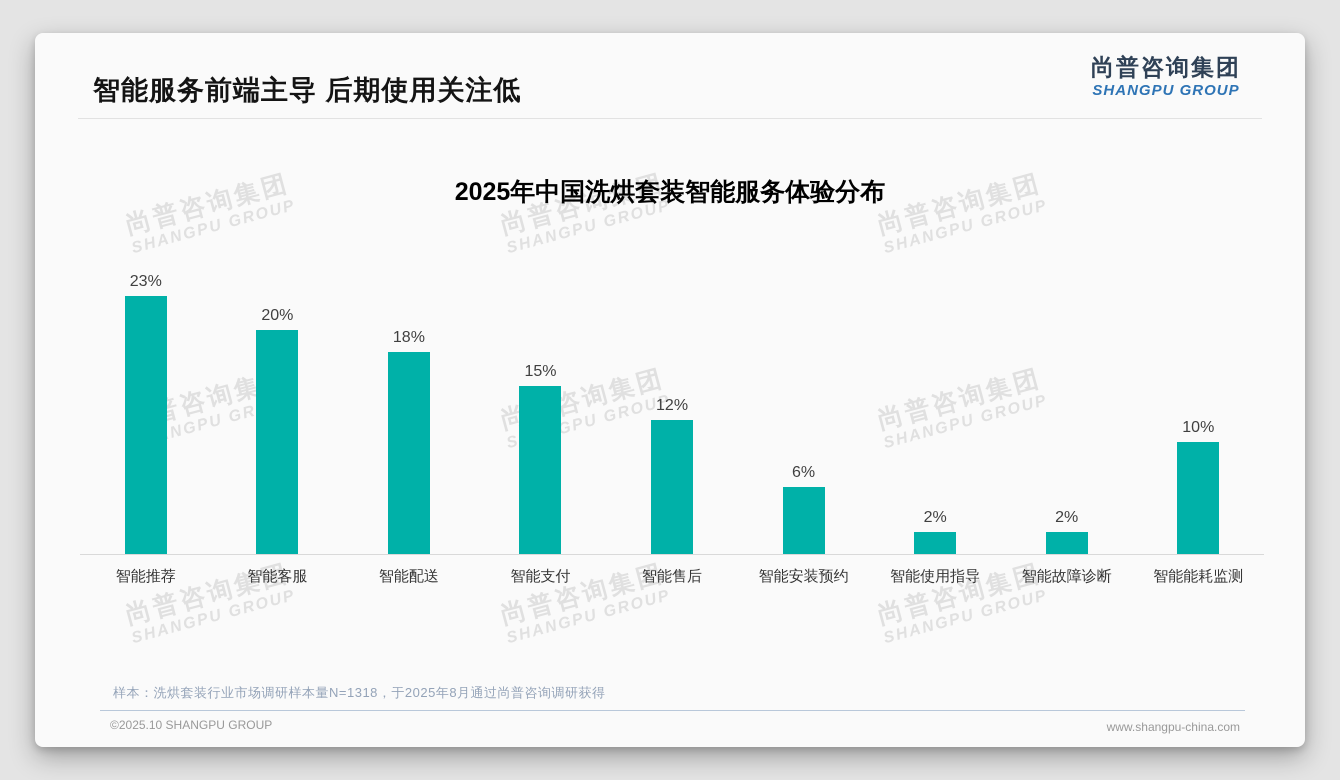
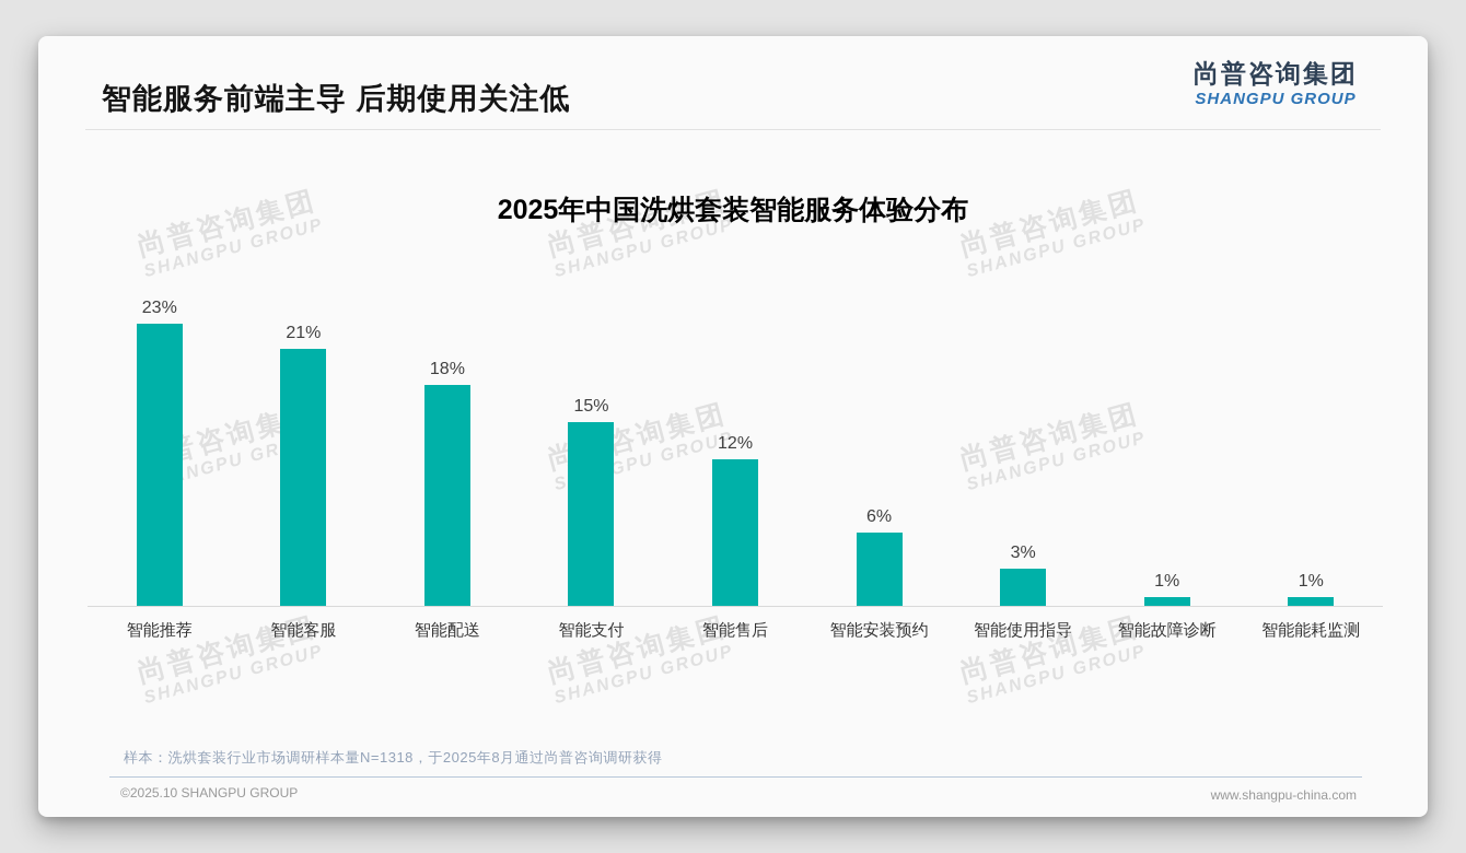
智能客服: 20% -> 21%
智能使用指导: 2% -> 3%
智能故障诊断: 2% -> 1%
智能能耗监测: 10% -> 1%
